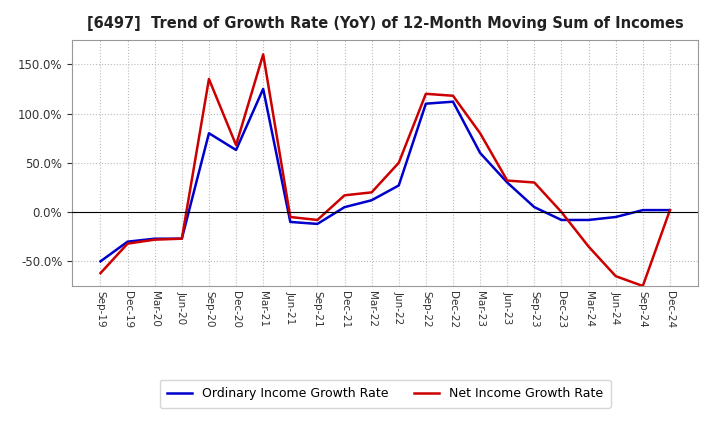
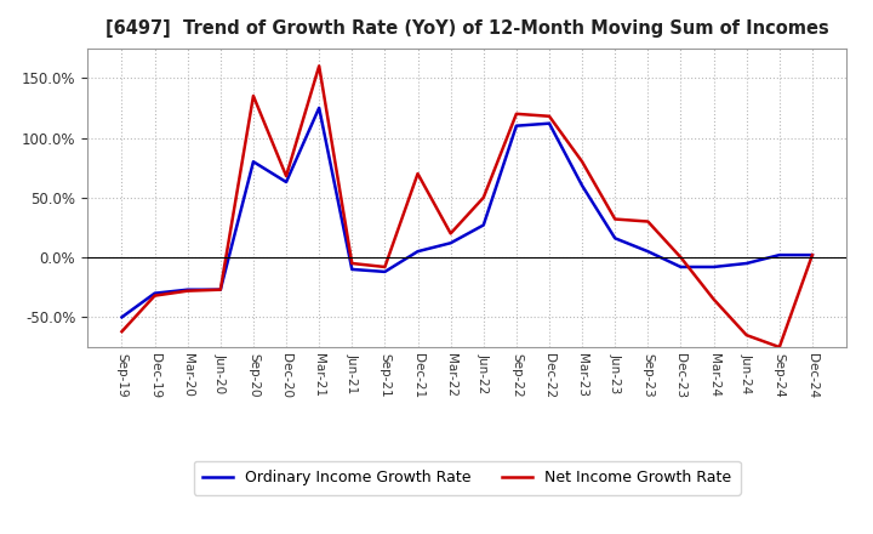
Net Income Growth Rate/Dec-21: 17% -> 70%
Ordinary Income Growth Rate/Jun-23: 30% -> 16%
